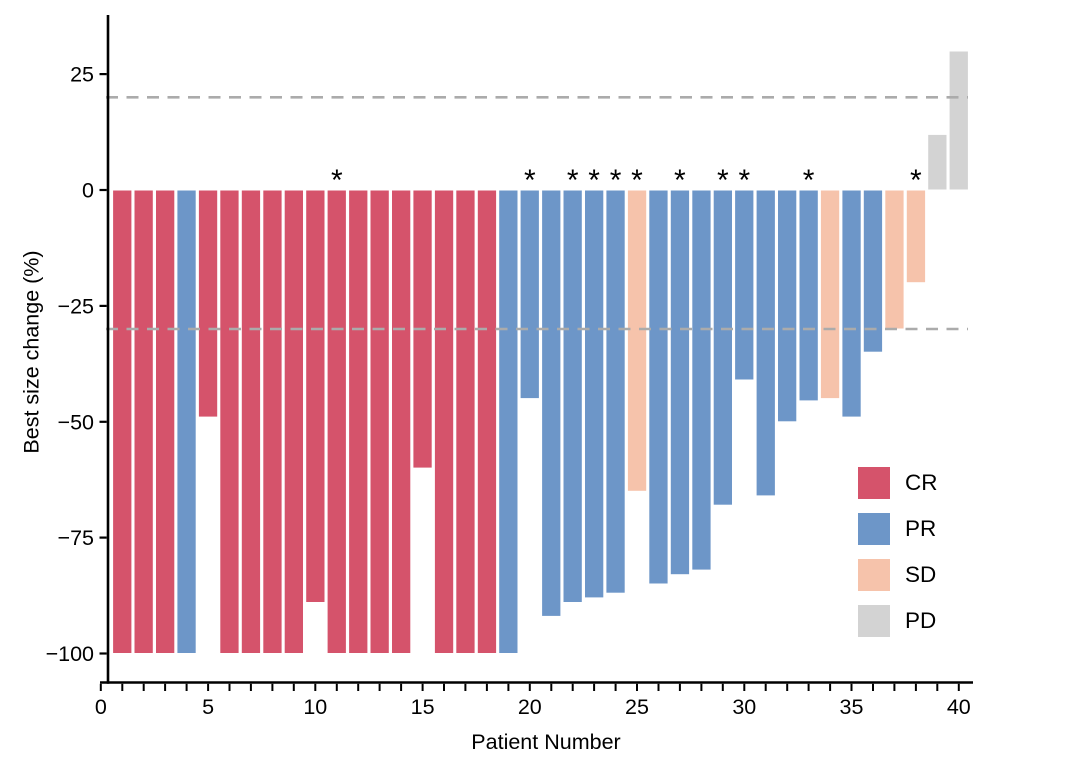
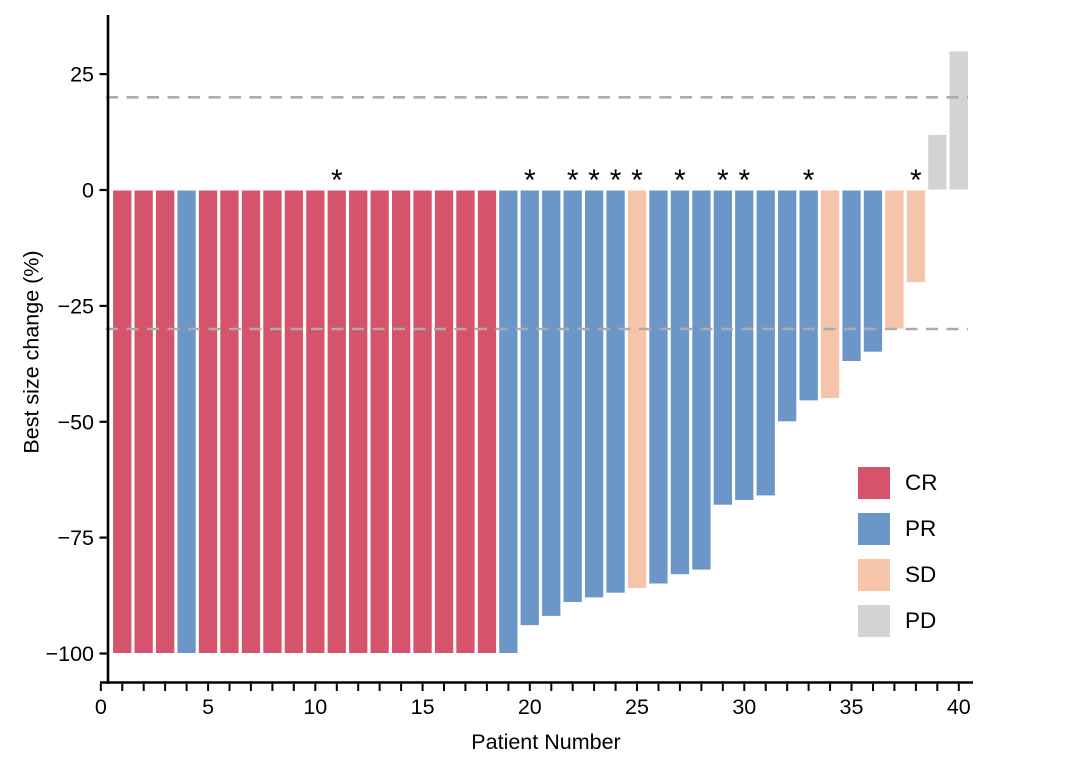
5: -49 -> -100
10: -89 -> -100
15: -60 -> -100
20: -45 -> -94
25: -65 -> -86
30: -41 -> -67
35: -49 -> -37
